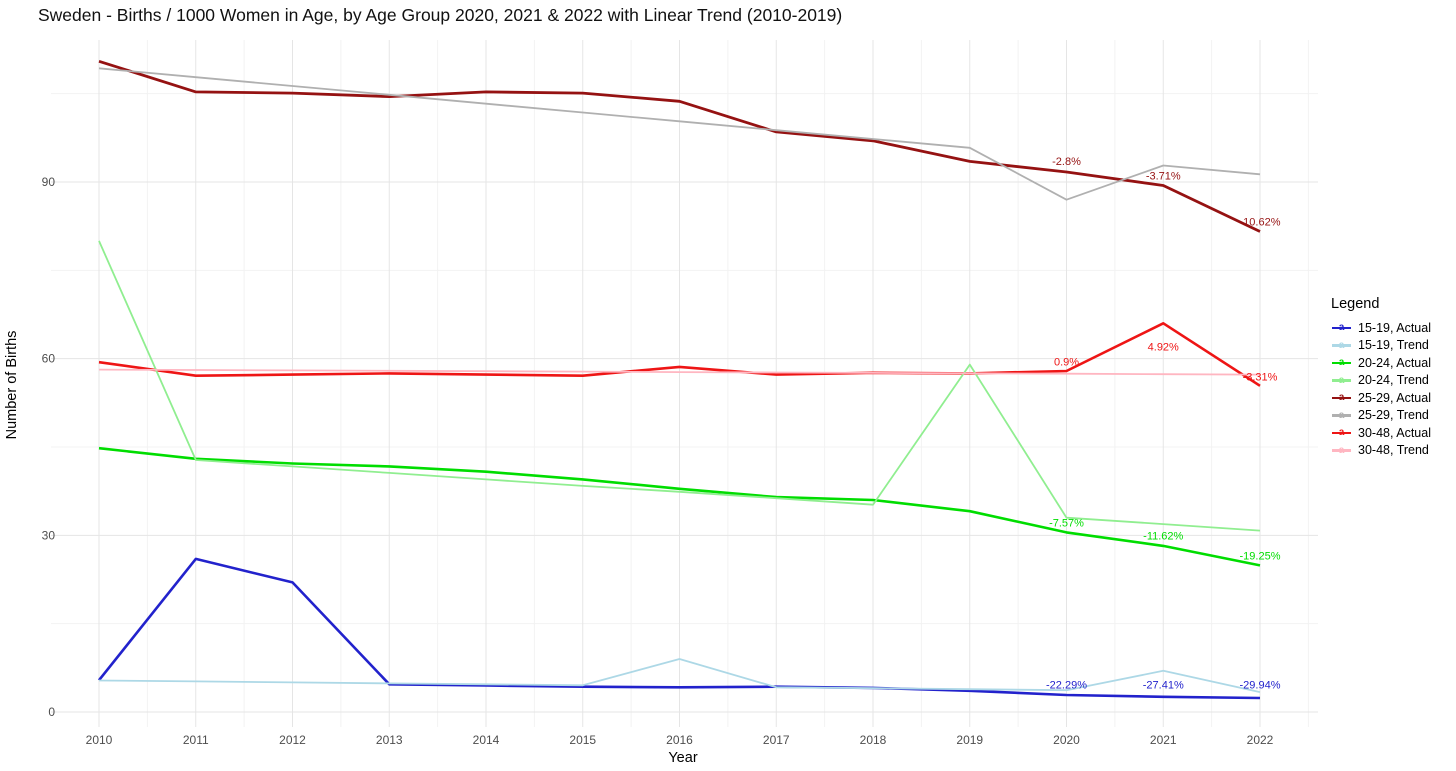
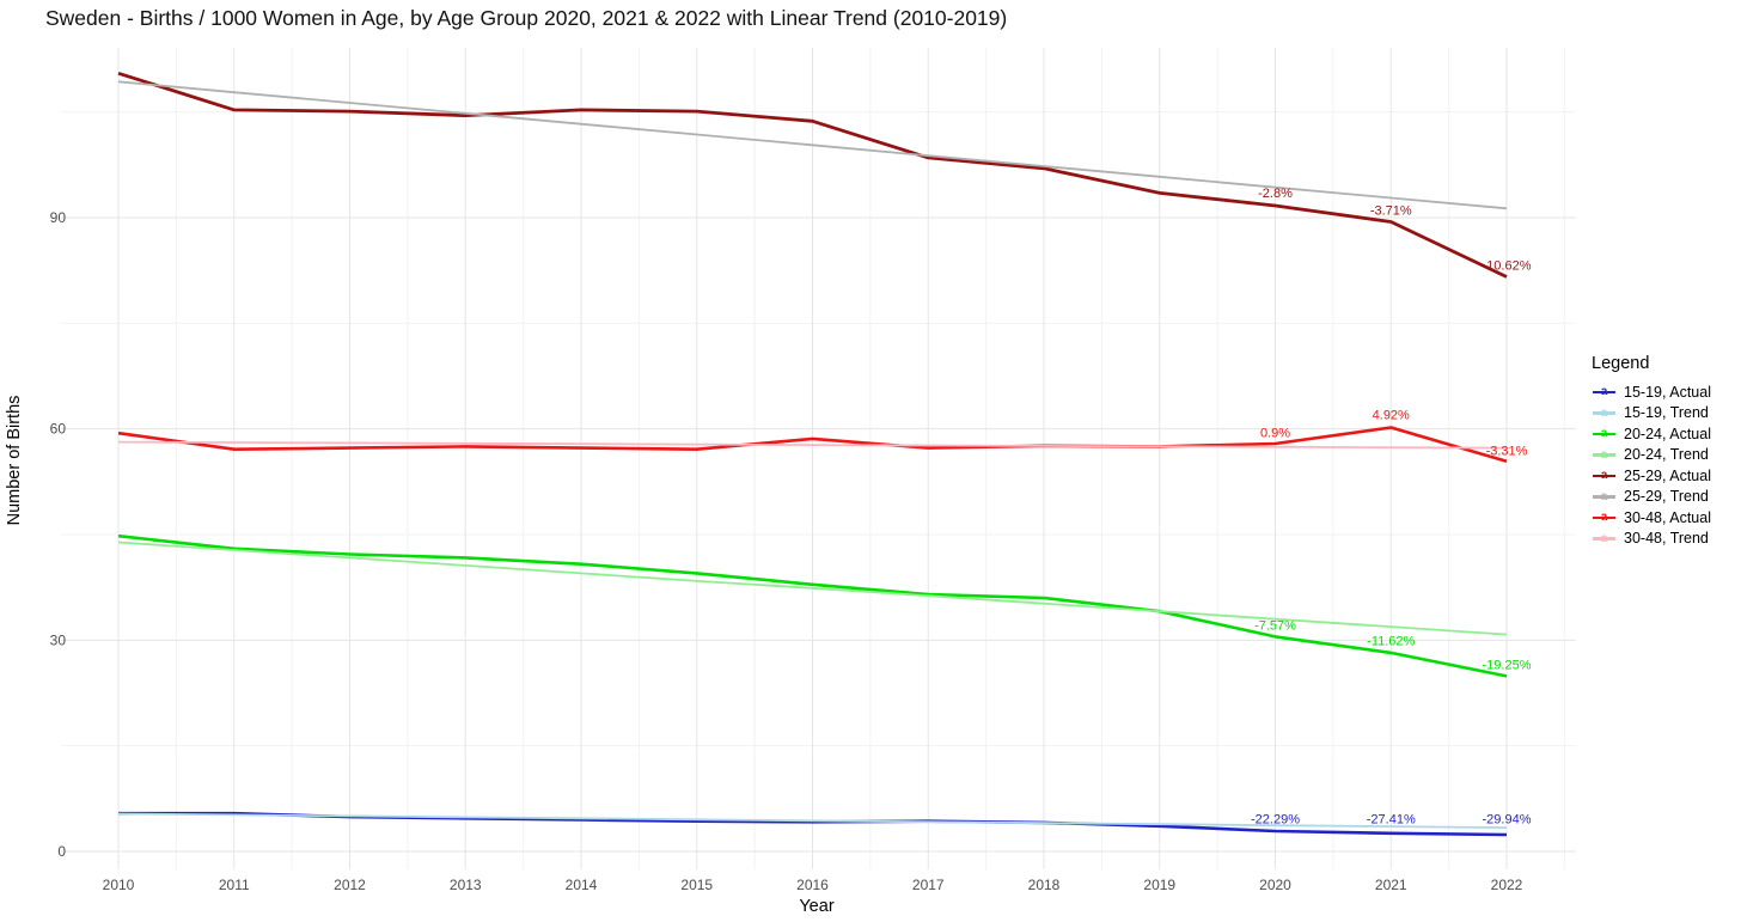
20-24, Trend/2010: 80 -> 44
15-19, Actual/2011: 26 -> 5
15-19, Actual/2012: 22 -> 5
15-19, Trend/2016: 9 -> 4
20-24, Trend/2019: 59 -> 34
25-29, Trend/2020: 87 -> 94
15-19, Trend/2021: 7 -> 4
30-48, Actual/2021: 66 -> 60
